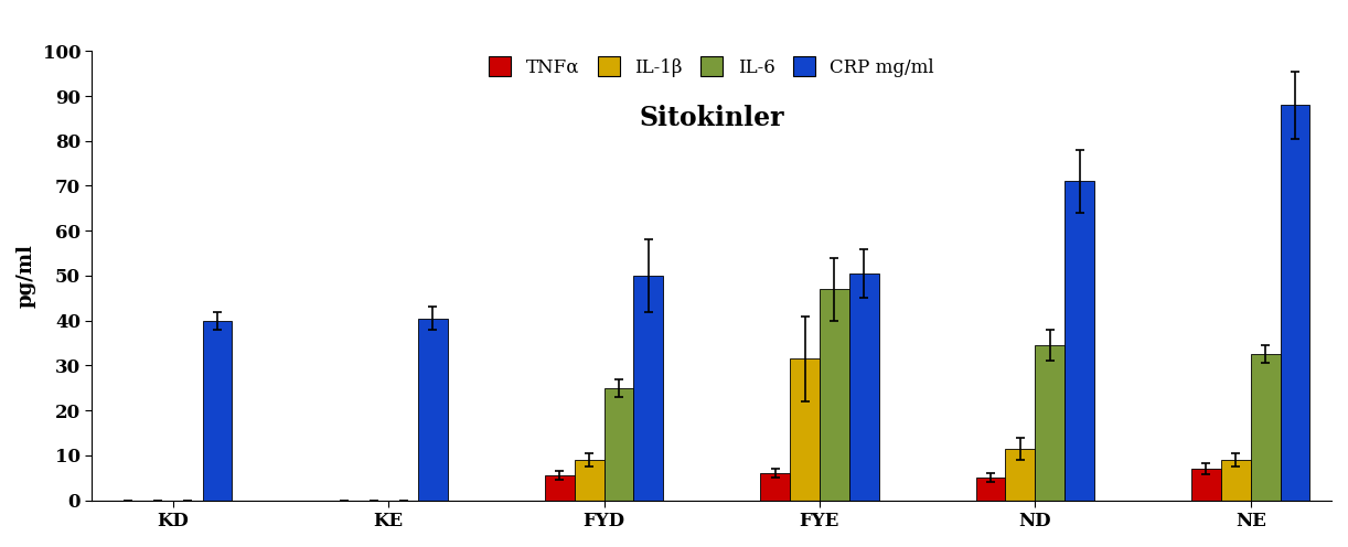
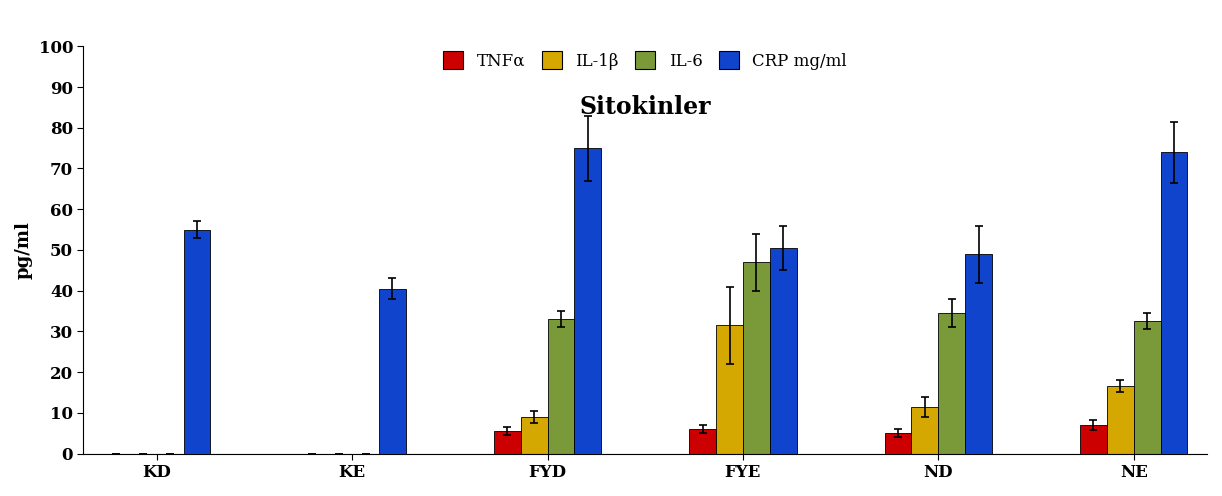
CRP mg/ml/KD: 40.0 -> 55.0
IL-6/FYD: 25.0 -> 33.0
CRP mg/ml/FYD: 50.0 -> 75.0
CRP mg/ml/ND: 71.0 -> 49.0
IL-1β/NE: 9.0 -> 16.5
CRP mg/ml/NE: 88.0 -> 74.0
